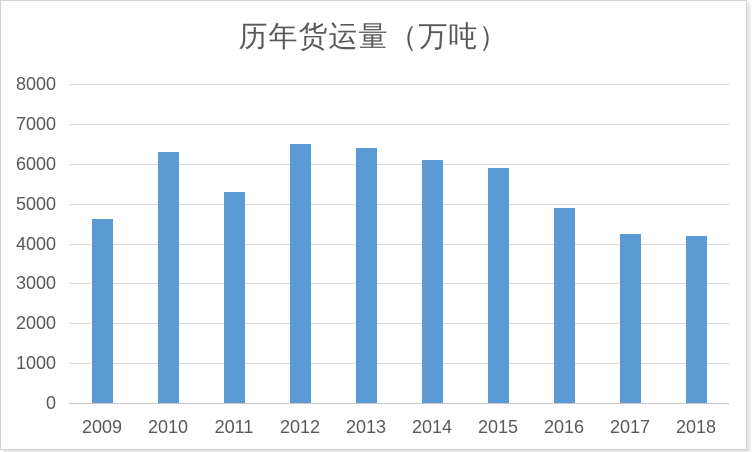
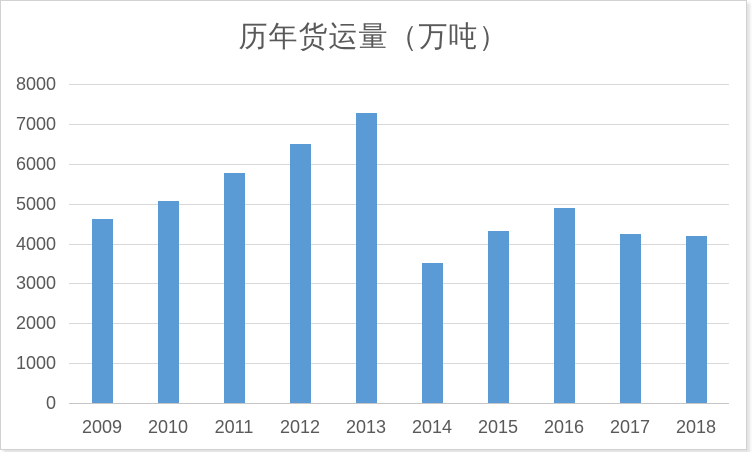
2010: 6300 -> 5100
2011: 5300 -> 5800
2013: 6400 -> 7300
2014: 6100 -> 3500
2015: 5900 -> 4300
